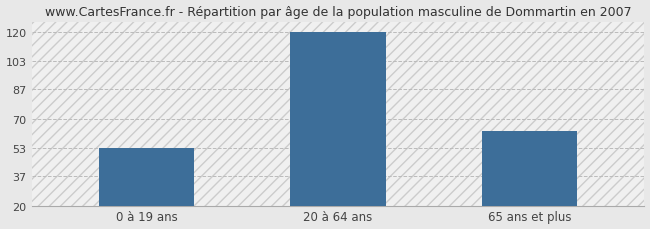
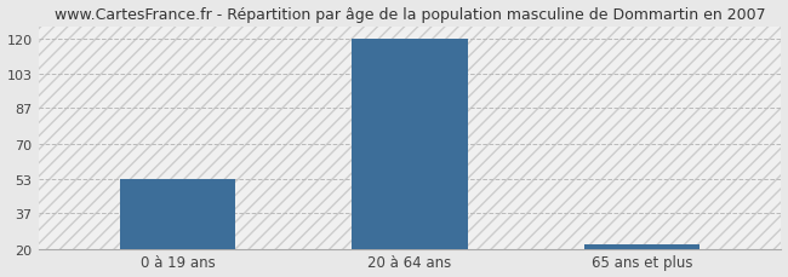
65 ans et plus: 63 -> 22
